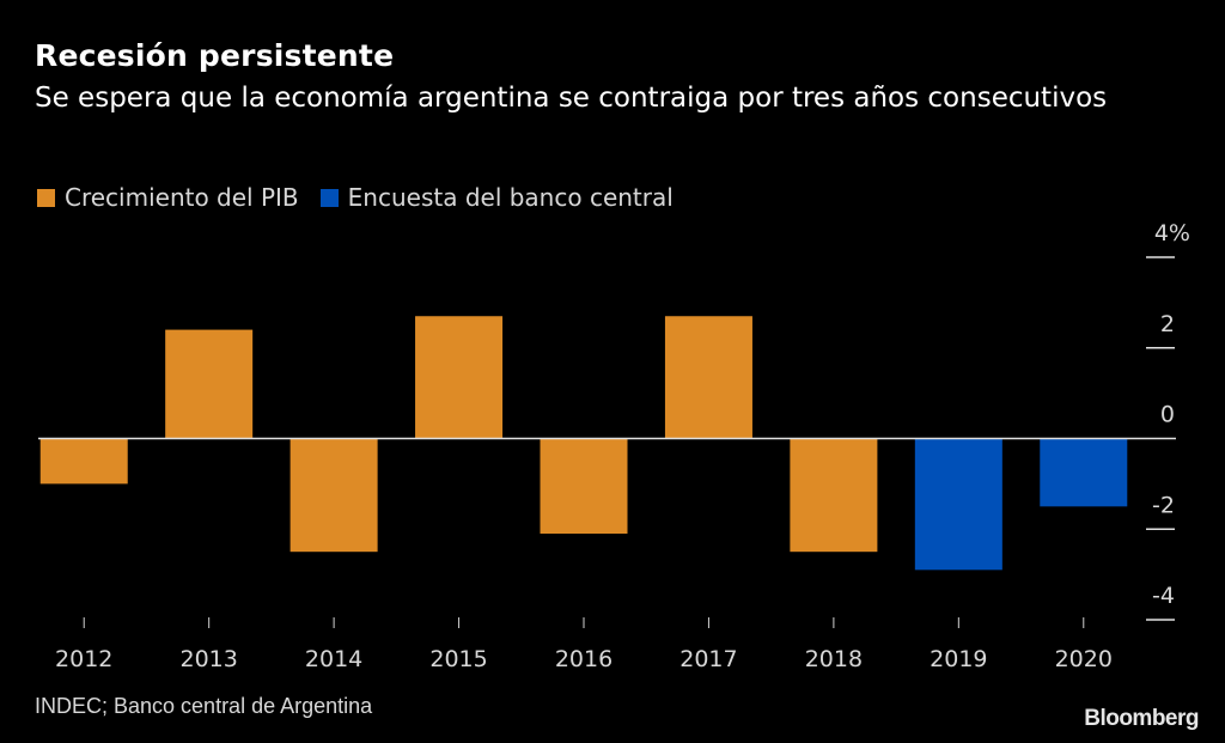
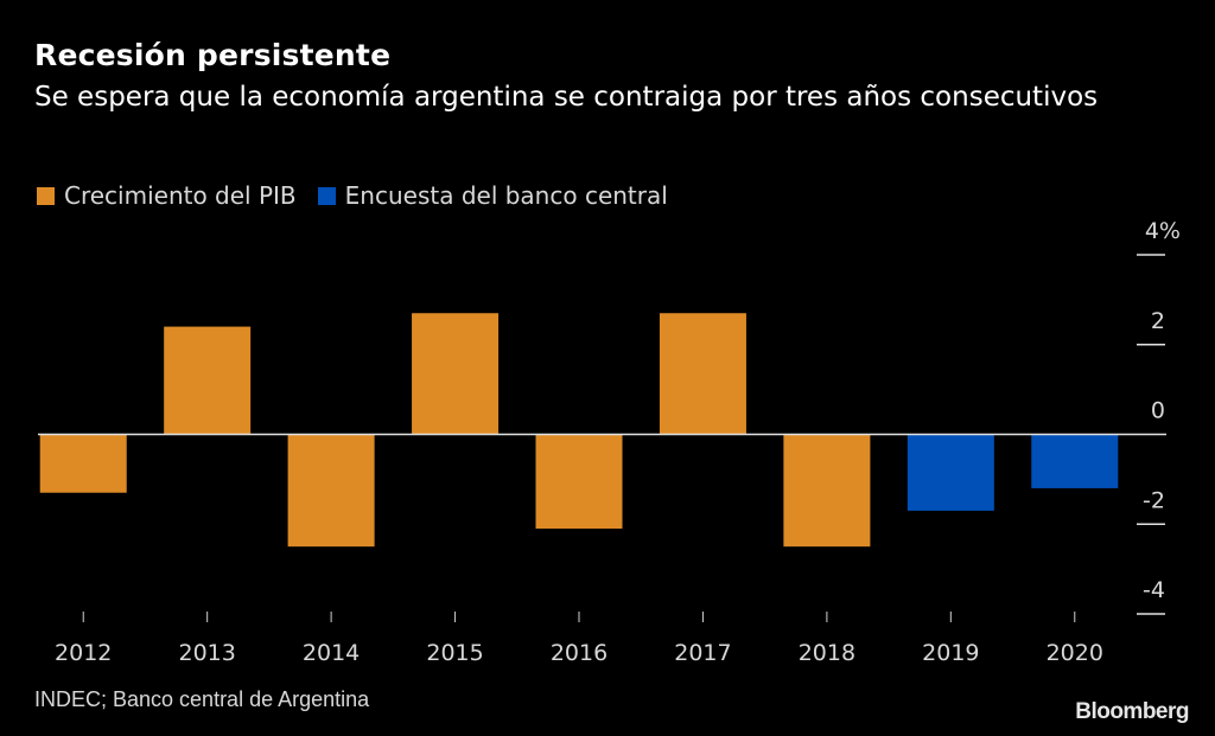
Crecimiento del PIB/2012: -1.0 -> -1.3
Encuesta del banco central/2019: -2.9 -> -1.7
Encuesta del banco central/2020: -1.5 -> -1.2
